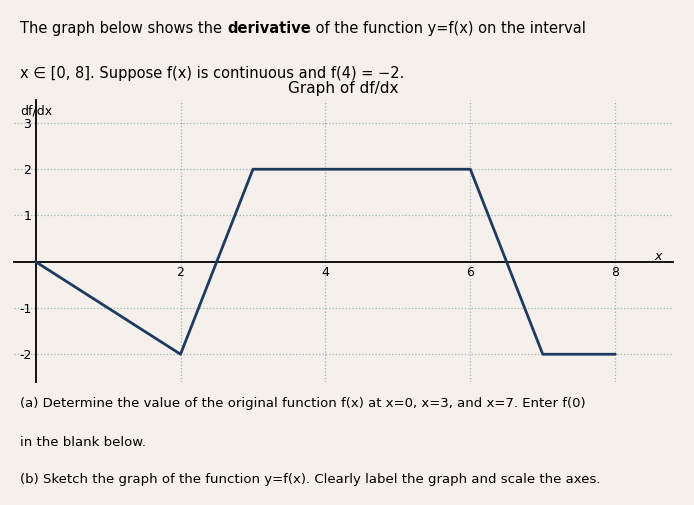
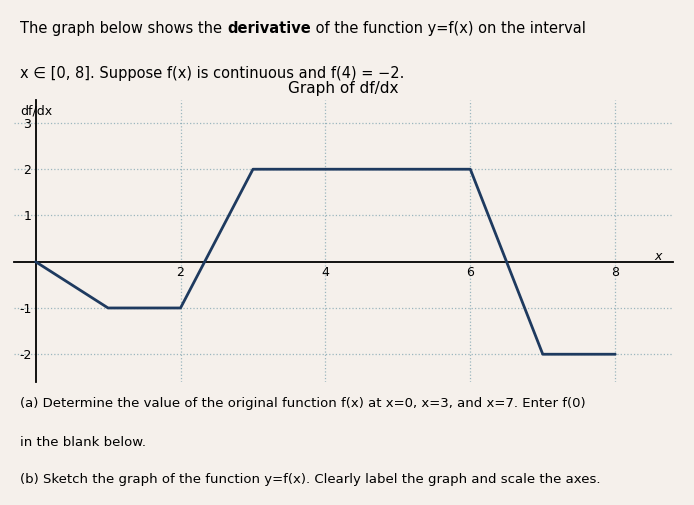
2: -2 -> -1
